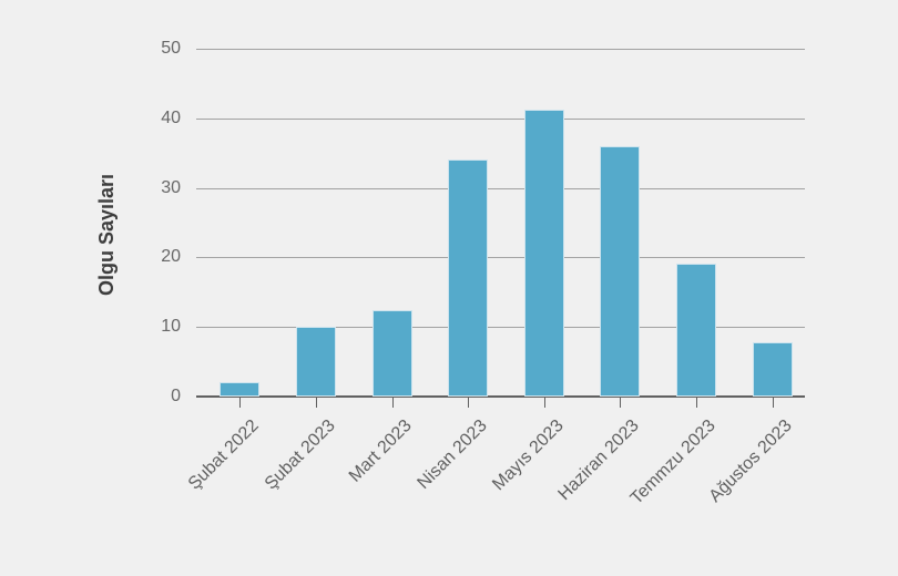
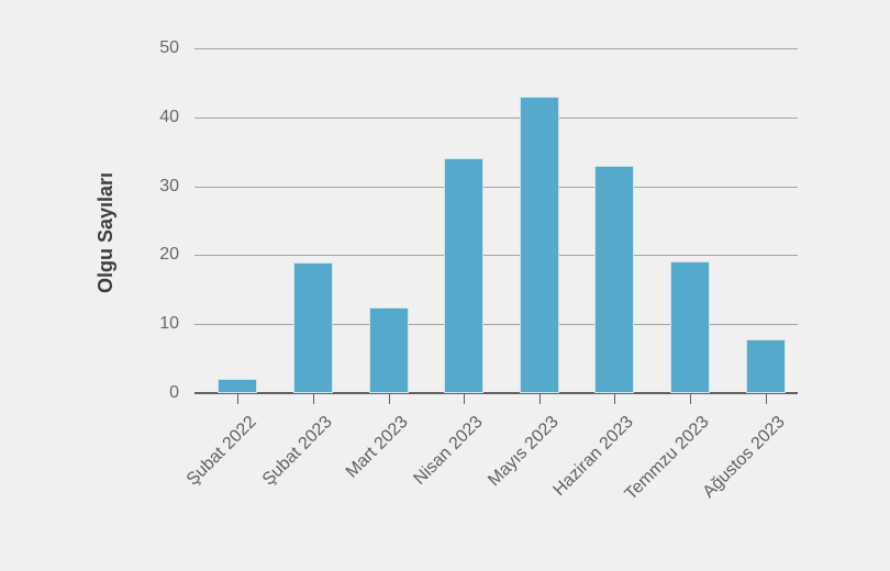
Şubat 2023: 10 -> 19
Mayıs 2023: 41 -> 43
Haziran 2023: 36 -> 33
